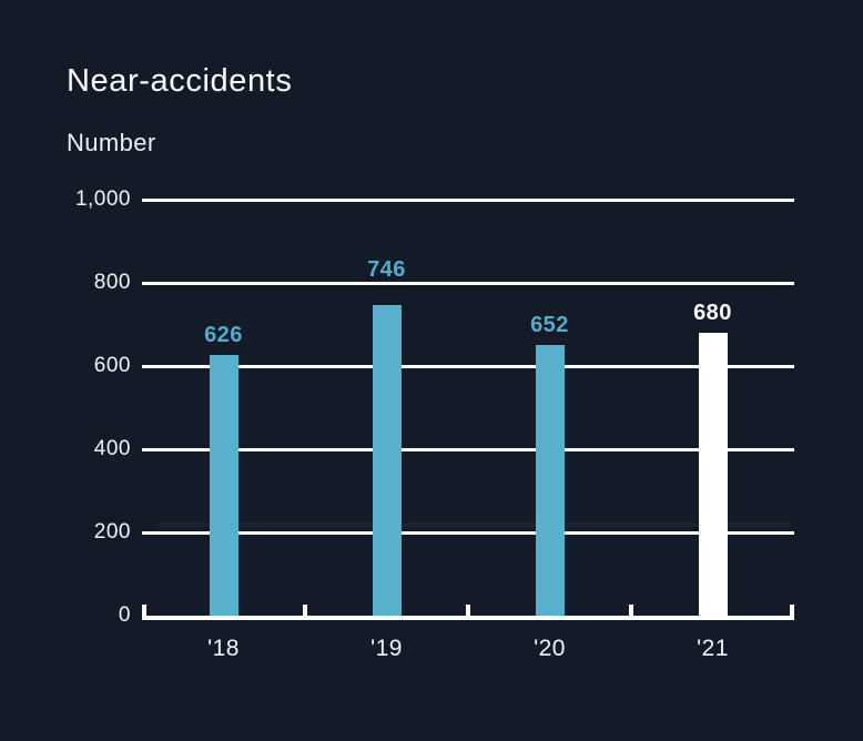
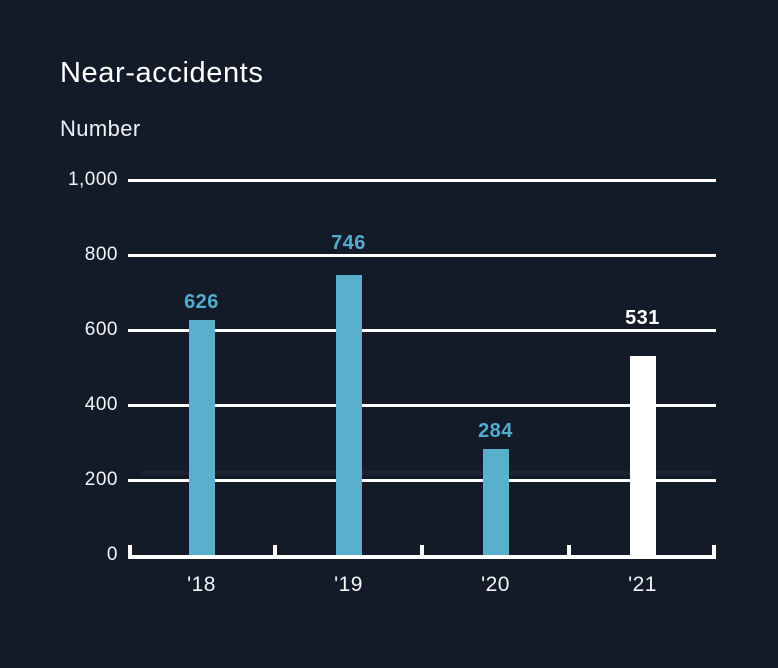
'20: 652 -> 284
'21: 680 -> 531
